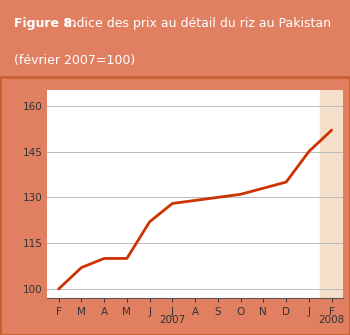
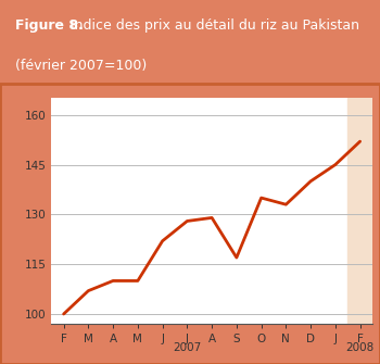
S: 130 -> 117
O: 131 -> 135
D: 135 -> 140
